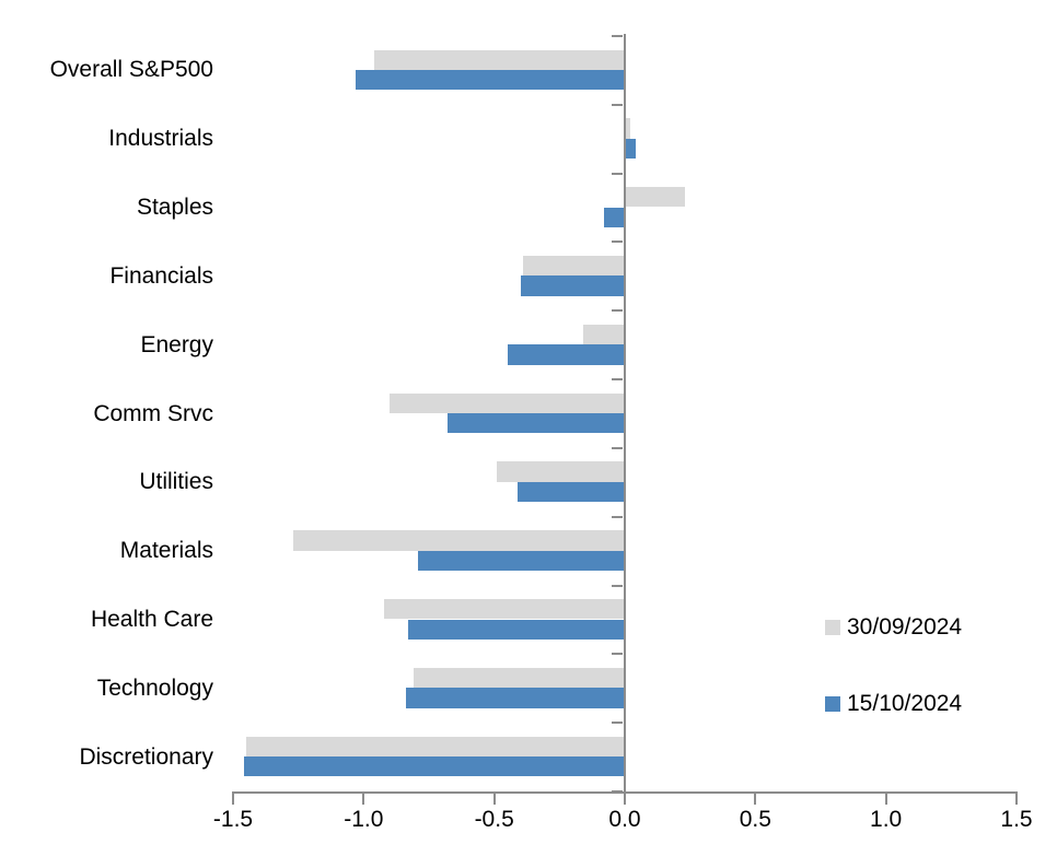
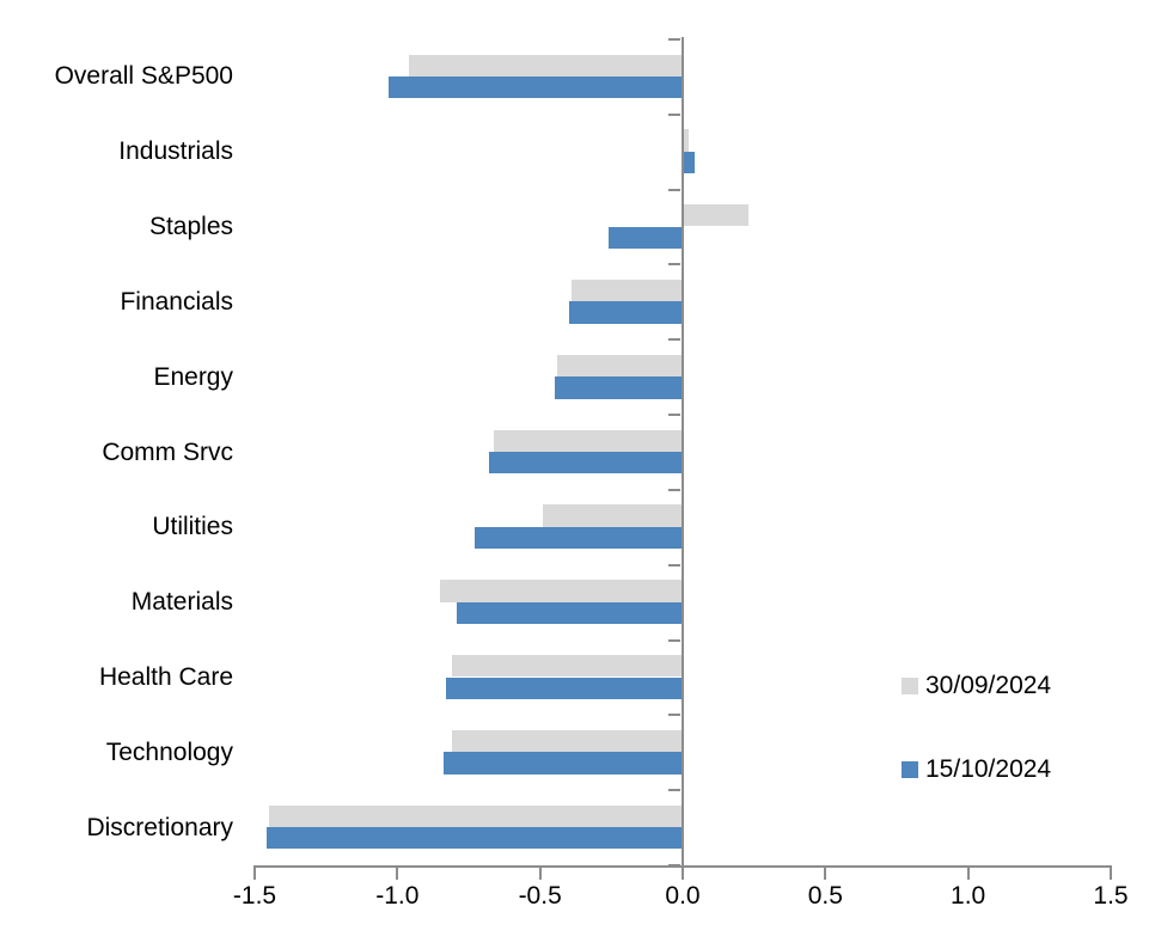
15/10/2024/Staples: -0.08 -> -0.26
30/09/2024/Energy: -0.16 -> -0.44
30/09/2024/Comm Srvc: -0.90 -> -0.66
15/10/2024/Utilities: -0.41 -> -0.73
30/09/2024/Materials: -1.27 -> -0.85
30/09/2024/Health Care: -0.92 -> -0.81
